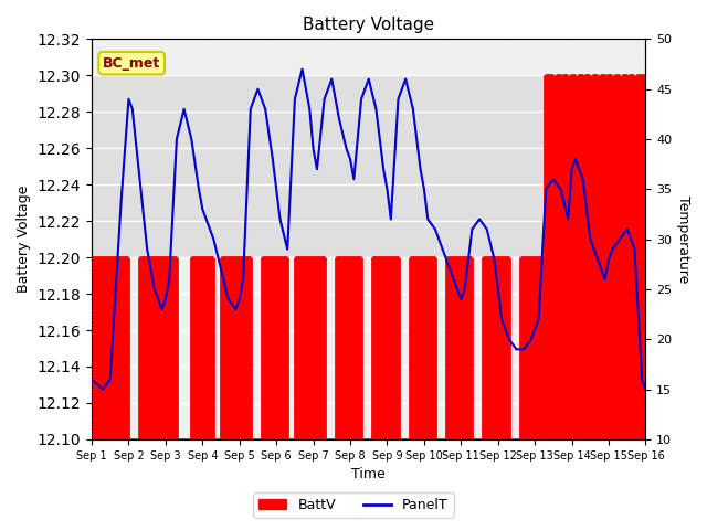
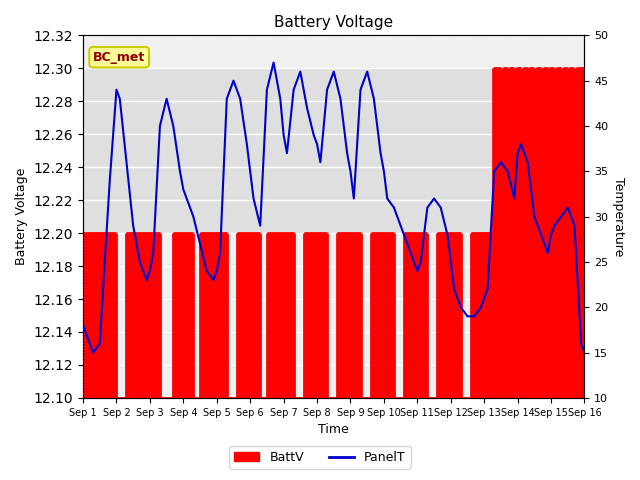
Sep 1: 16 -> 18
